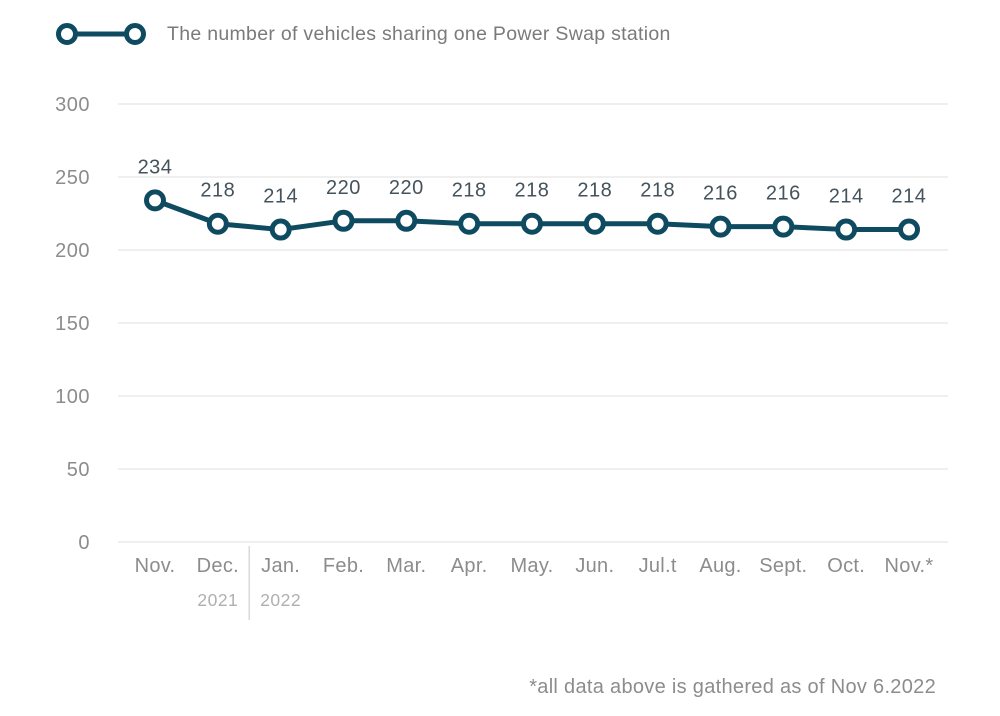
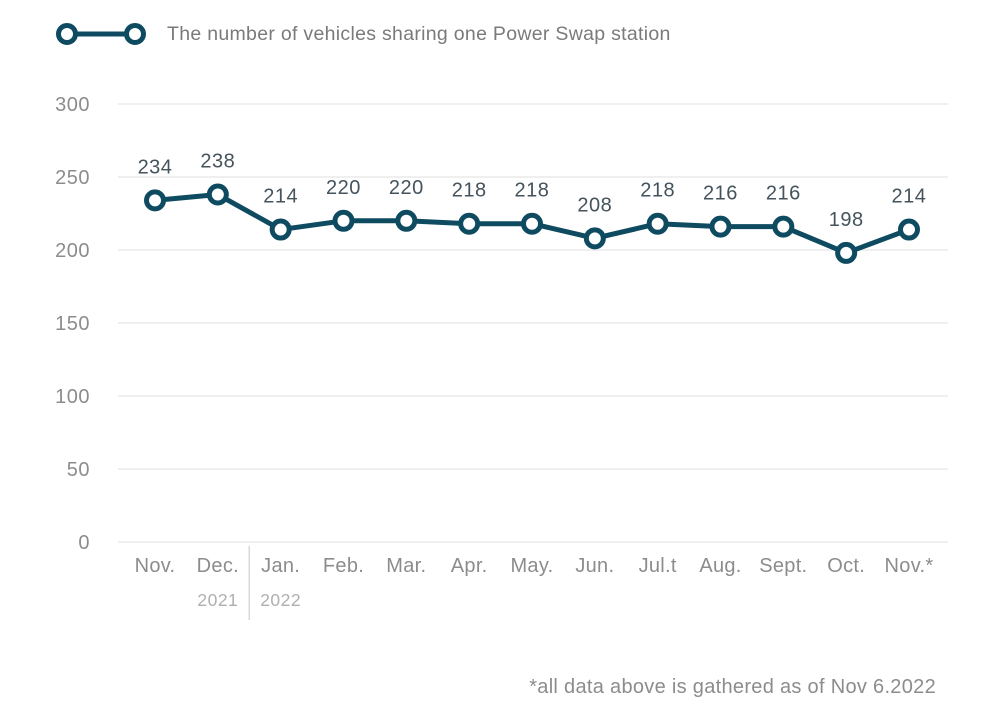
Dec.: 218 -> 238
Jun.: 218 -> 208
Oct.: 214 -> 198
